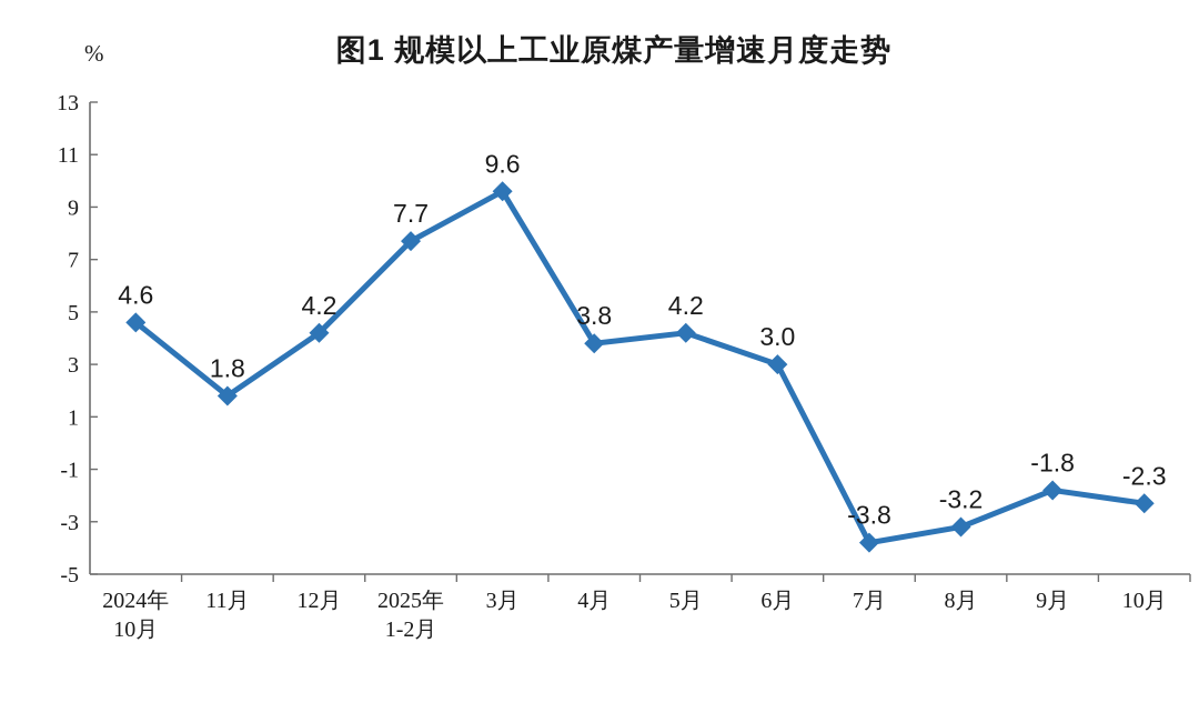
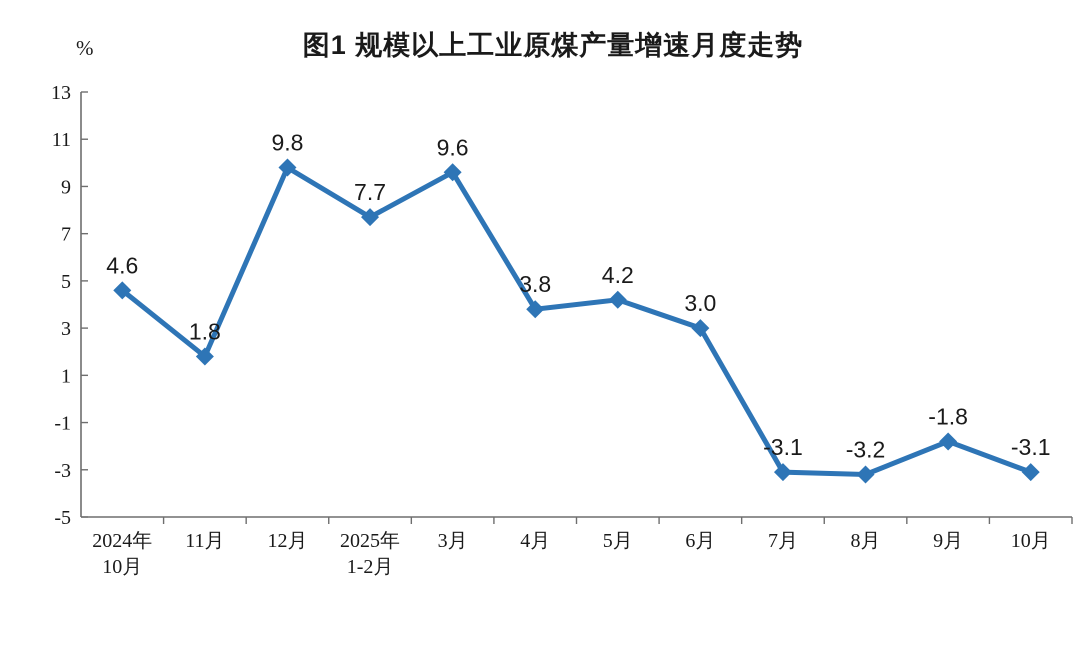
12月: 4.2 -> 9.8
7月: -3.8 -> -3.1
10月: -2.3 -> -3.1
